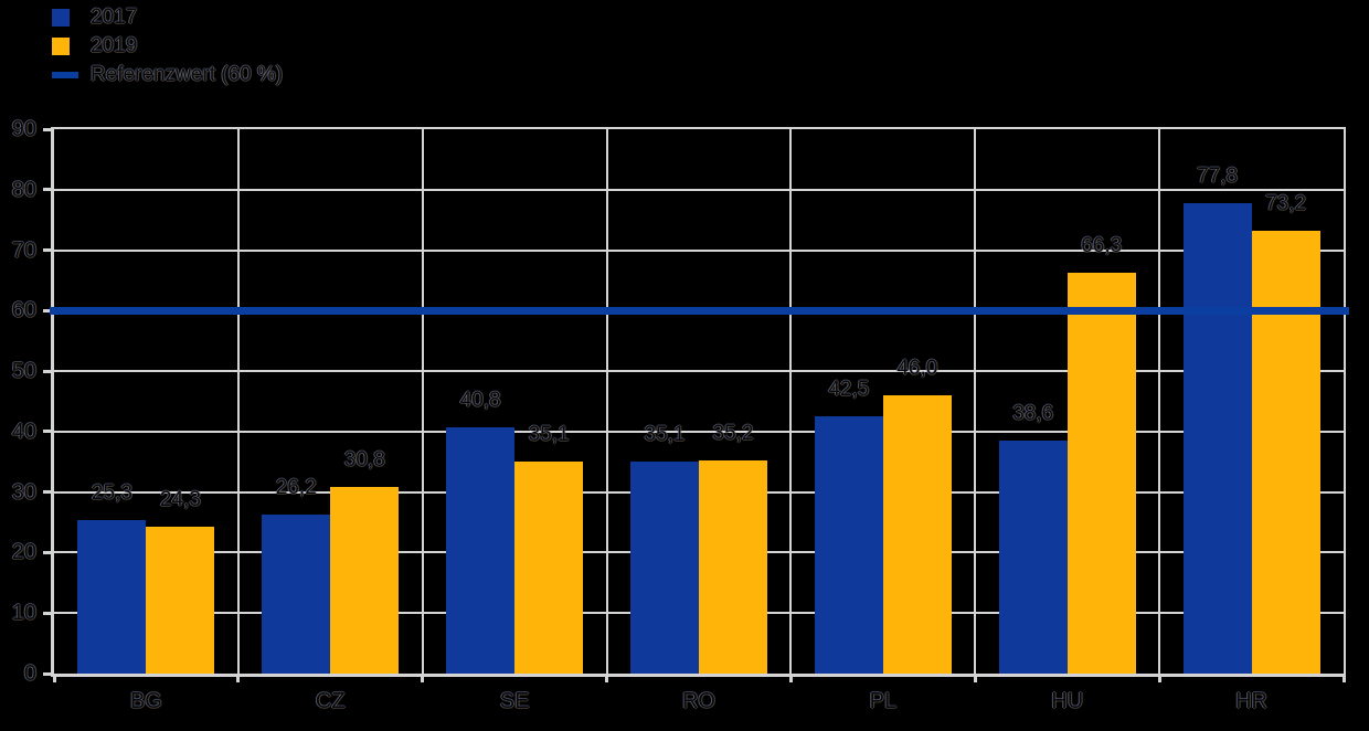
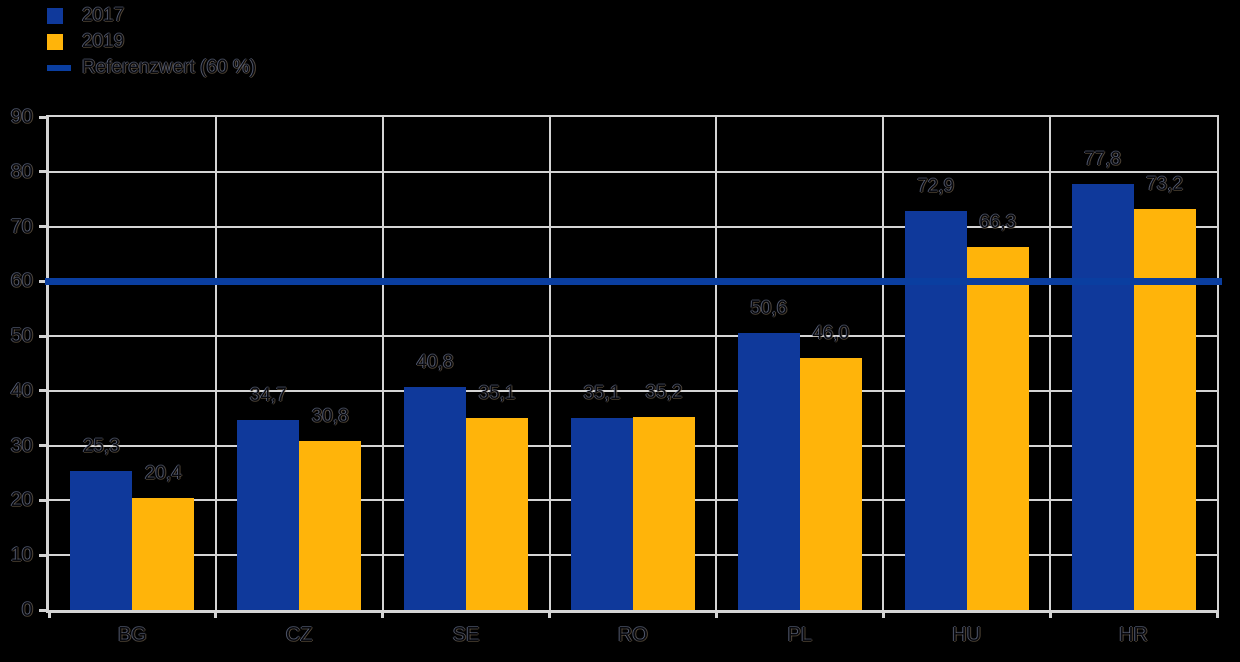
2019/BG: 24,3 -> 20,4
2017/CZ: 26,2 -> 34,7
2017/PL: 42,5 -> 50,6
2017/HU: 38,6 -> 72,9
